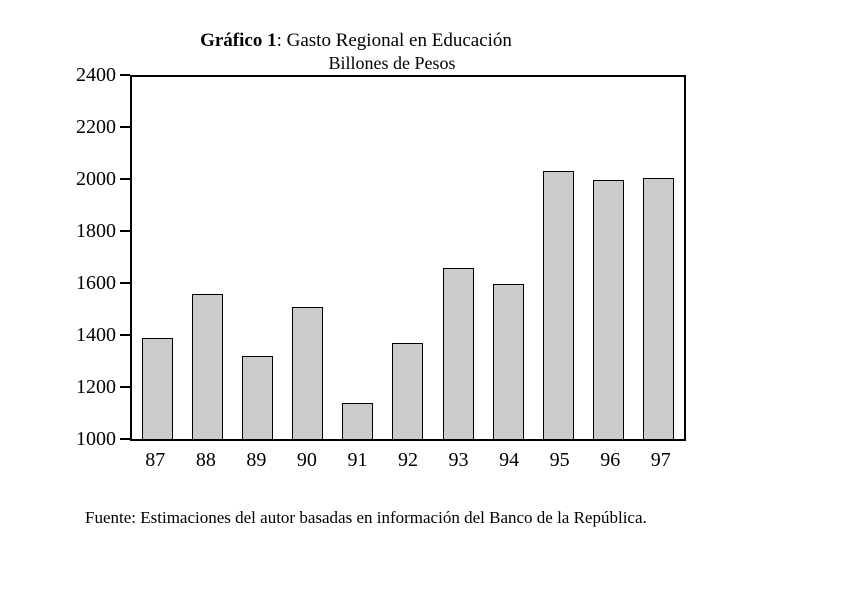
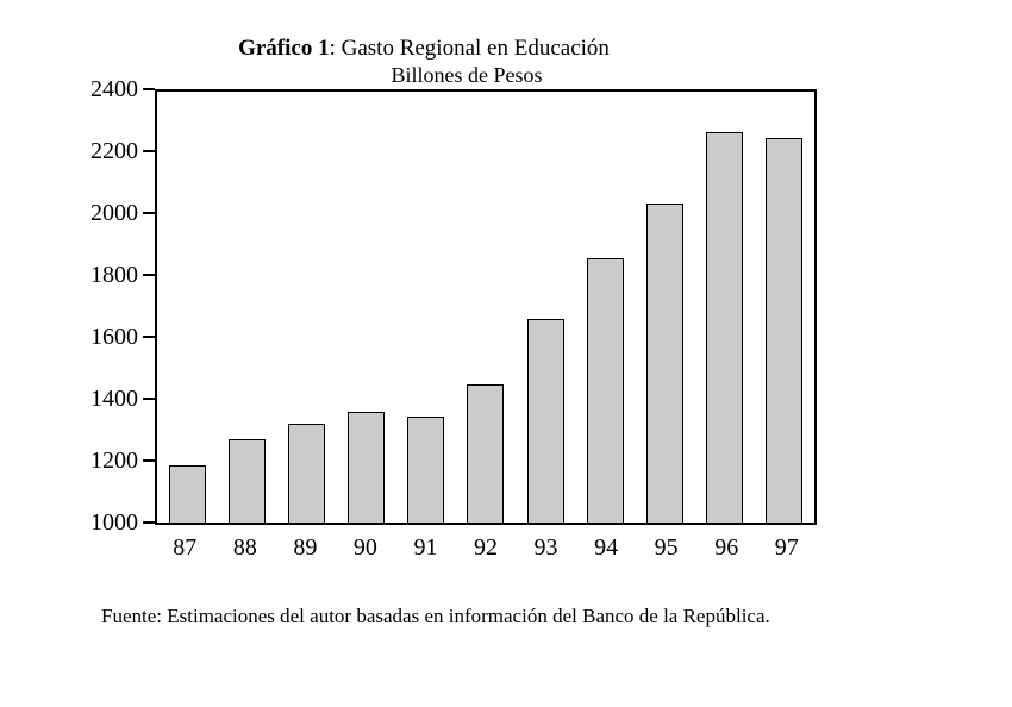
87: 1390 -> 1180
88: 1560 -> 1270
90: 1510 -> 1360
91: 1140 -> 1340
92: 1370 -> 1450
94: 1600 -> 1860
96: 2000 -> 2270
97: 2010 -> 2250
